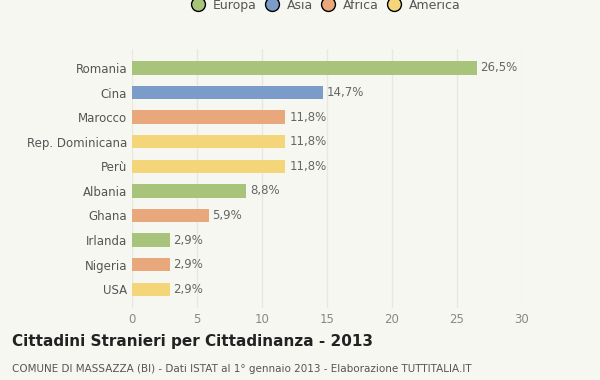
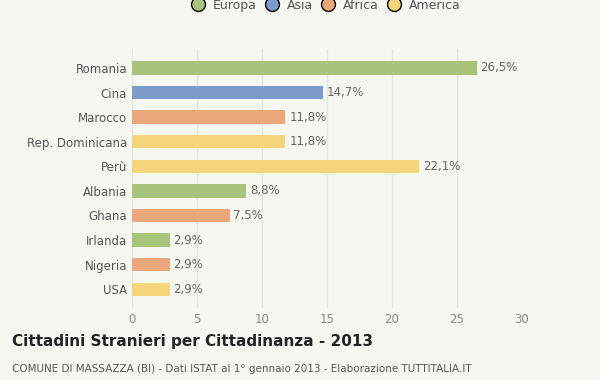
Perù: 11,8% -> 22,1%
Ghana: 5,9% -> 7,5%
